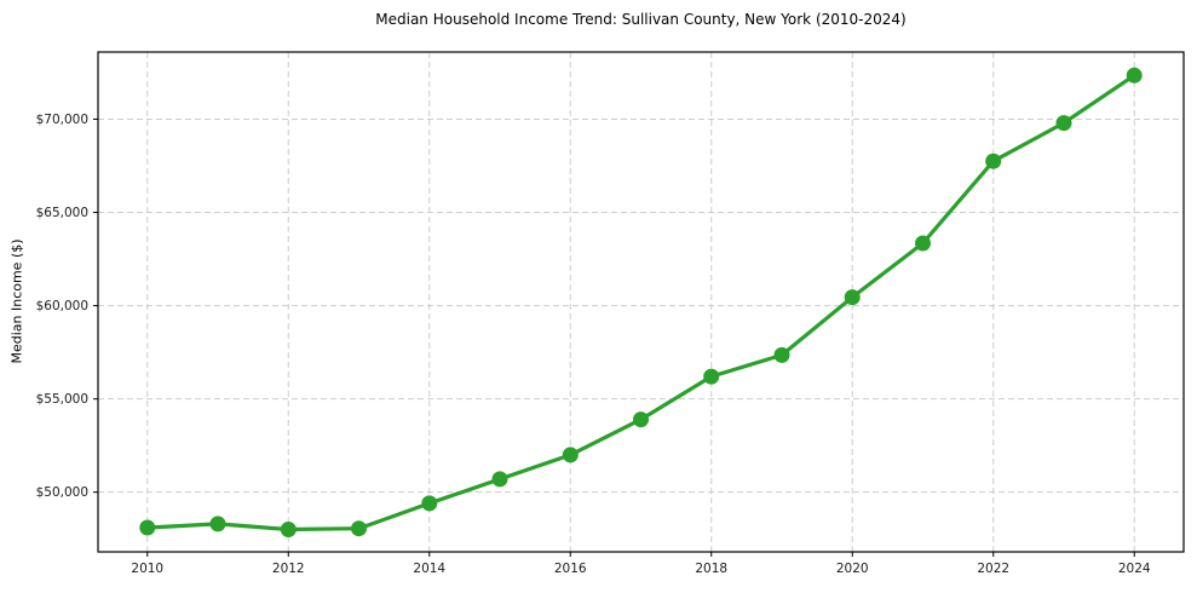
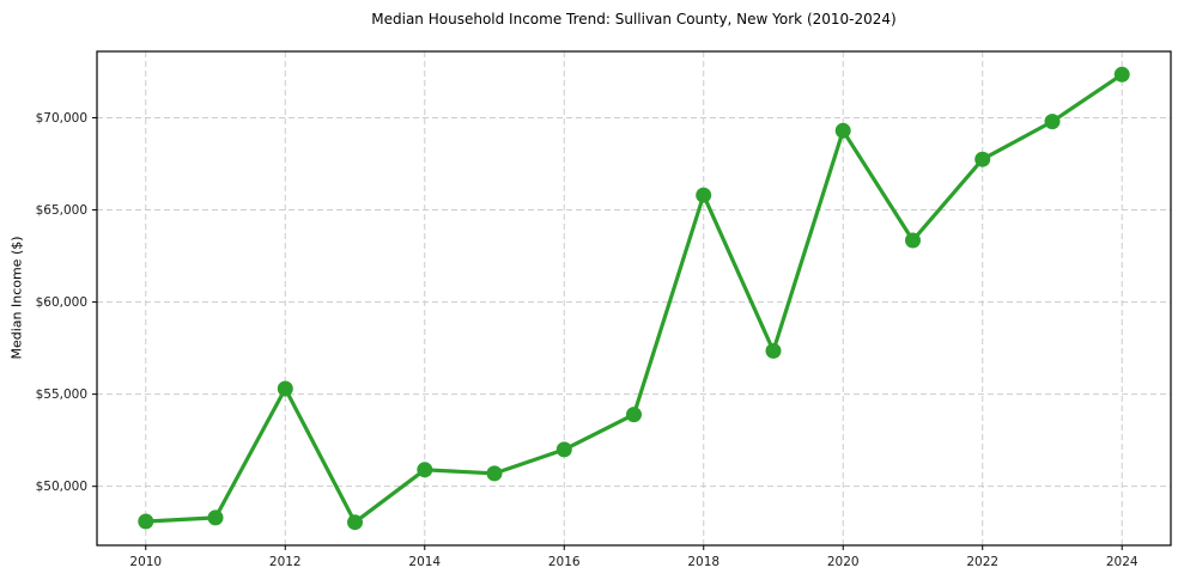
2012: $48000 -> $55300
2014: $49400 -> $50900
2018: $56200 -> $65800
2020: $60400 -> $69300
